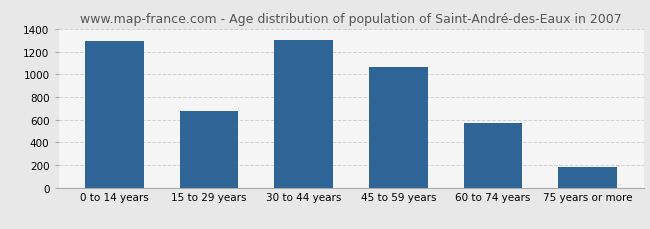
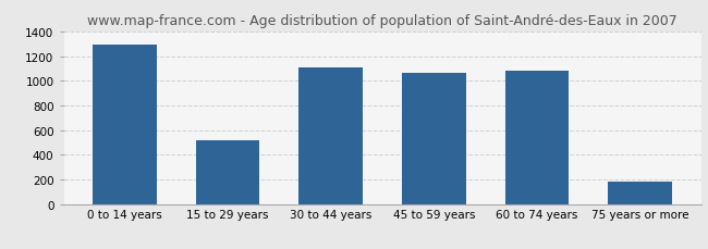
15 to 29 years: 670 -> 520
30 to 44 years: 1300 -> 1110
60 to 74 years: 570 -> 1080
